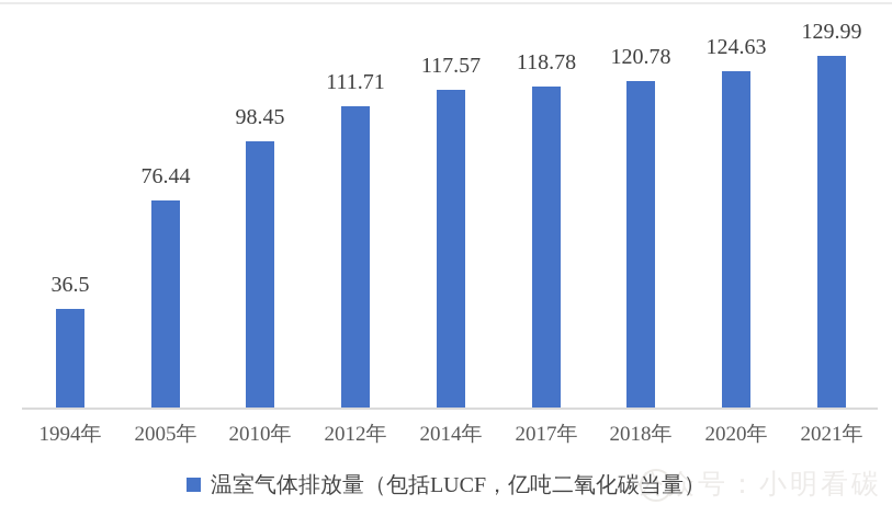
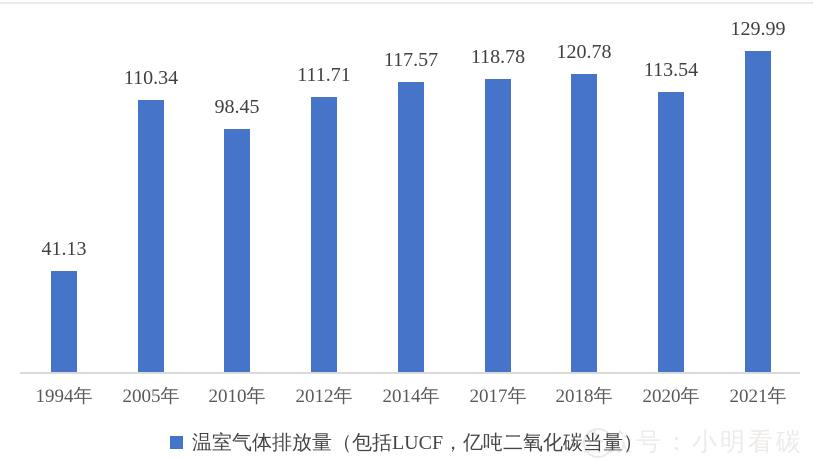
1994年: 36.5 -> 41.13
2005年: 76.44 -> 110.34
2020年: 124.63 -> 113.54
